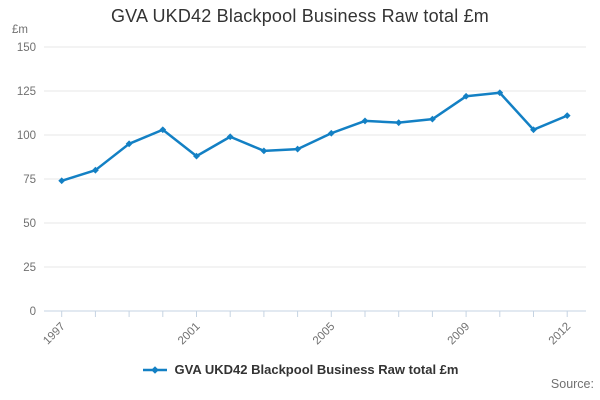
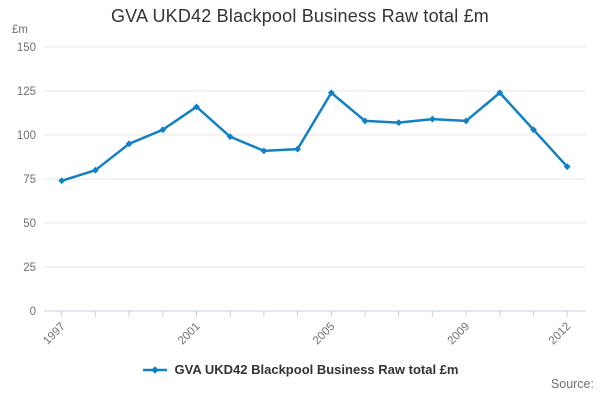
2001: 88 -> 116
2005: 101 -> 124
2009: 122 -> 108
2012: 111 -> 82
